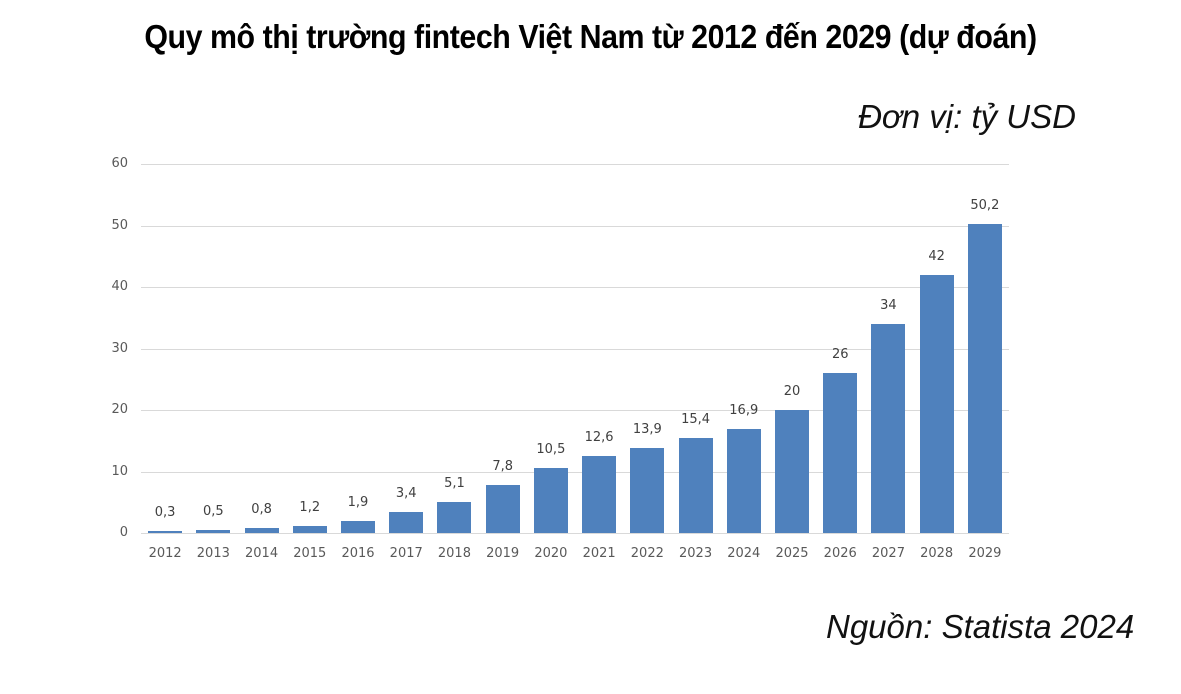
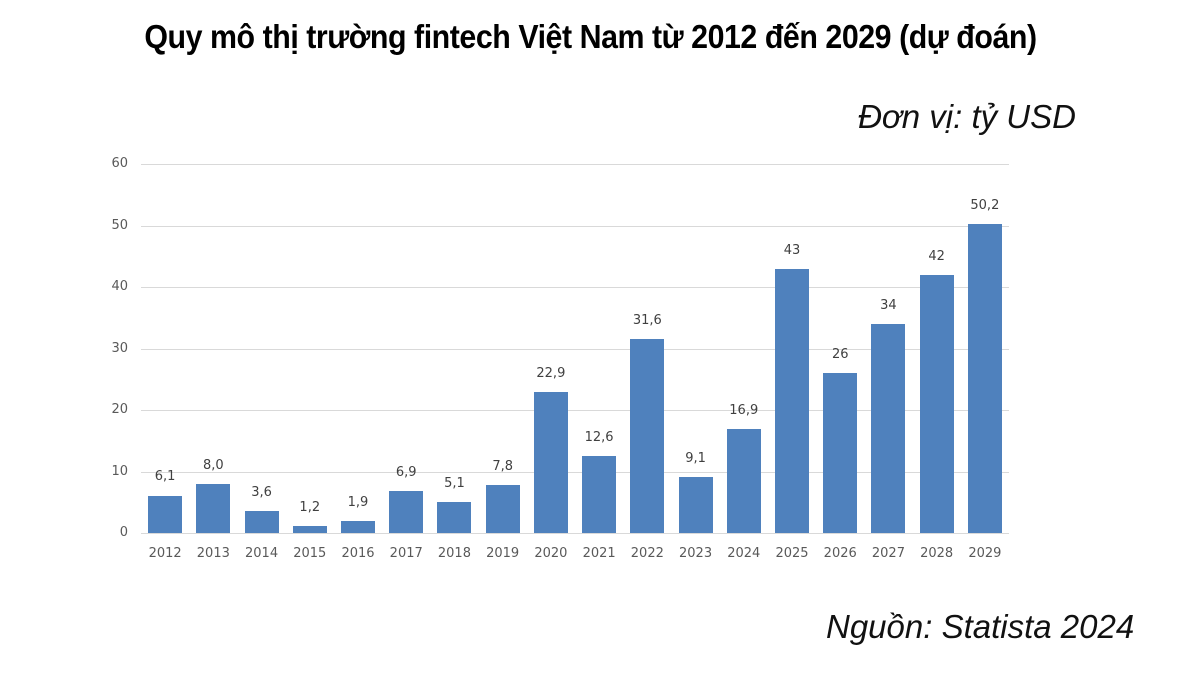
2012: 0,3 -> 6,1
2013: 0,5 -> 8,0
2014: 0,8 -> 3,6
2017: 3,4 -> 6,9
2020: 10,5 -> 22,9
2022: 13,9 -> 31,6
2023: 15,4 -> 9,1
2025: 20 -> 43
